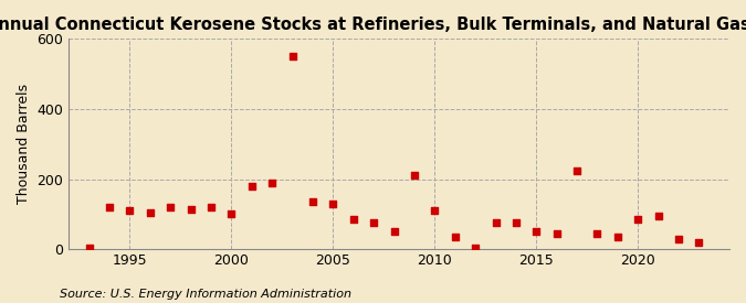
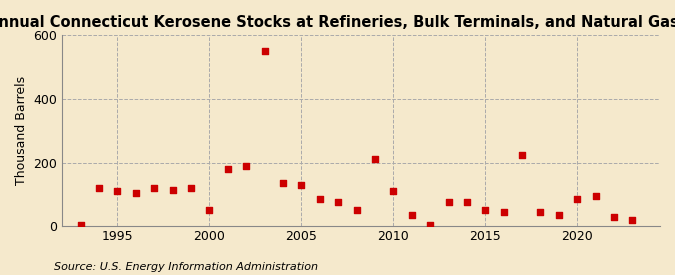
2000: 100 -> 50
